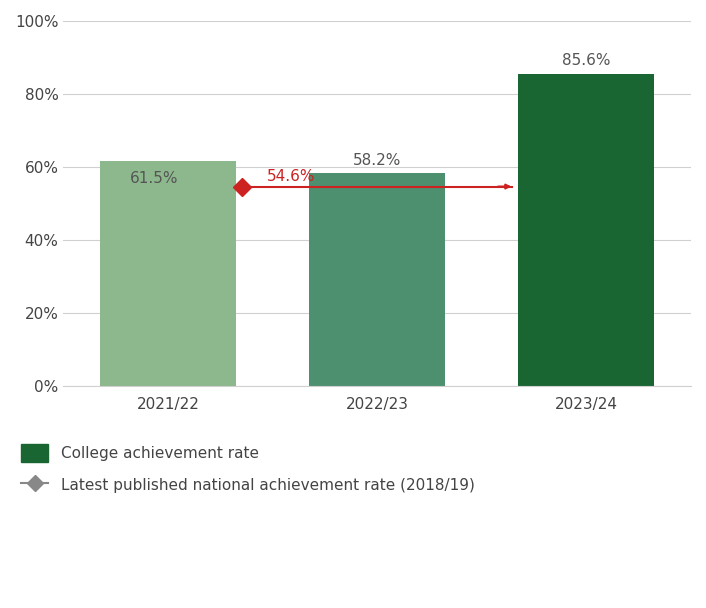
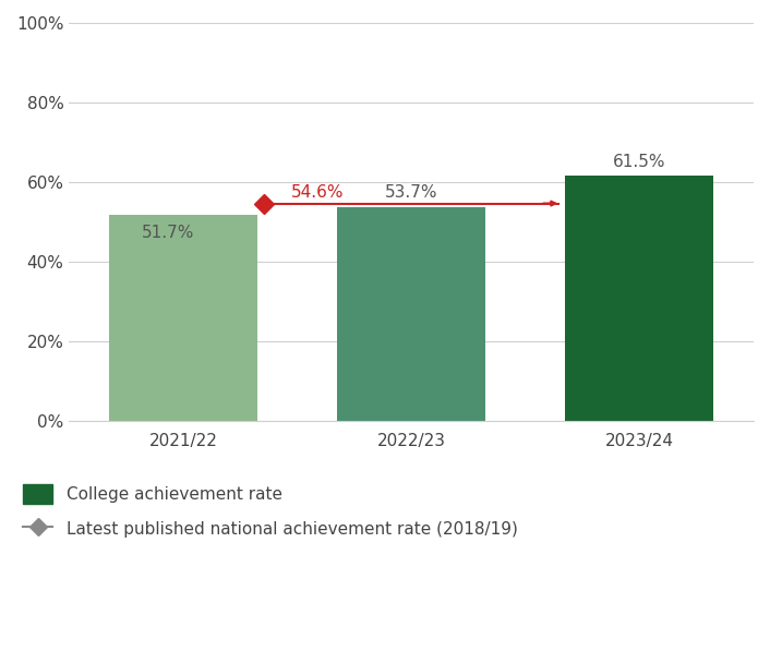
2021/22: 61.5% -> 51.7%
2022/23: 58.2% -> 53.7%
2023/24: 85.6% -> 61.5%
